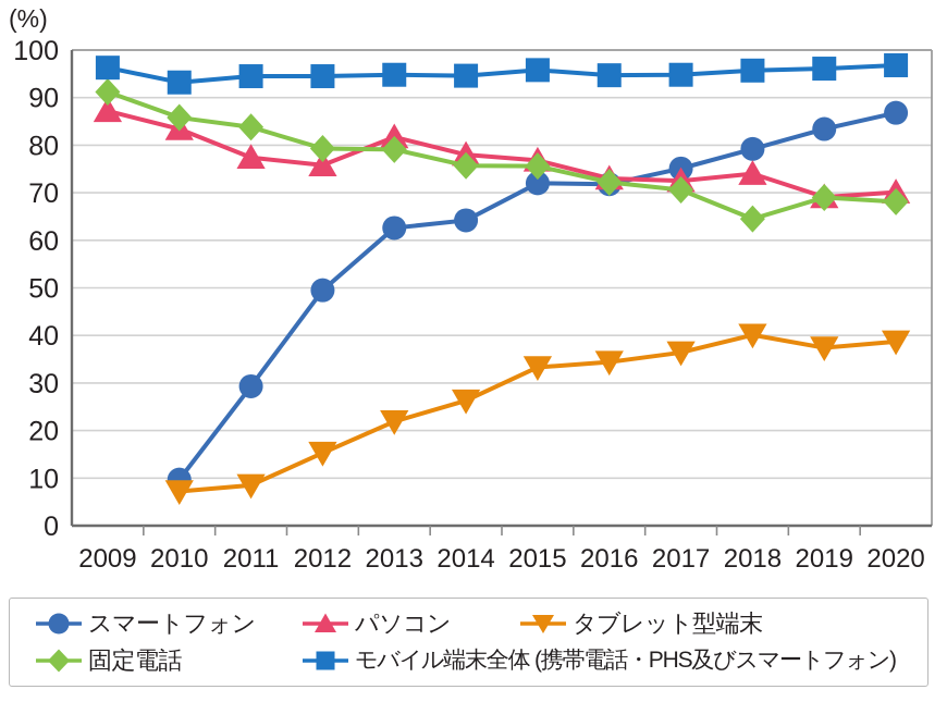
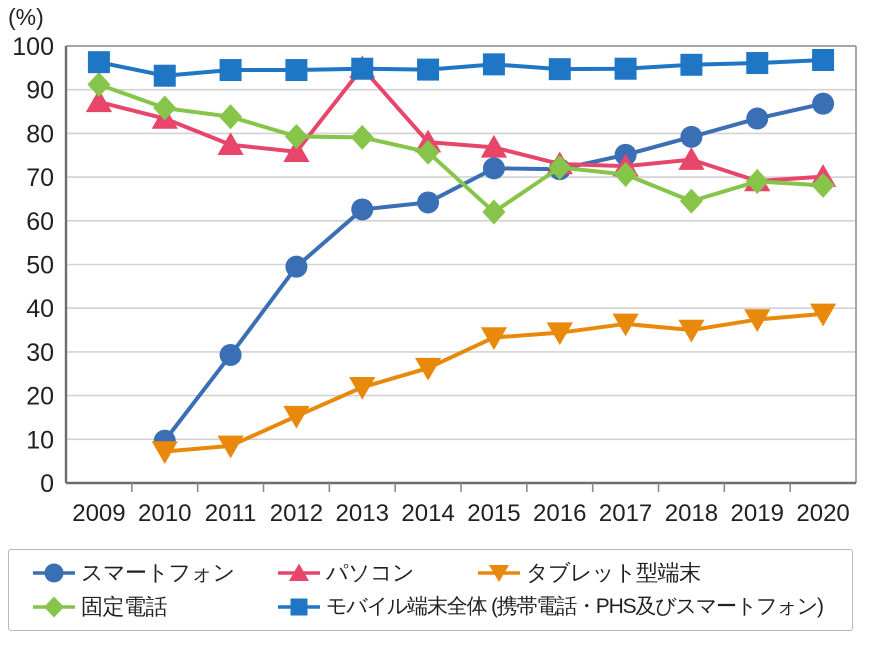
パソコン/2013: 82 -> 95
固定電話/2015: 76 -> 62
タブレット型端末/2018: 40 -> 35
